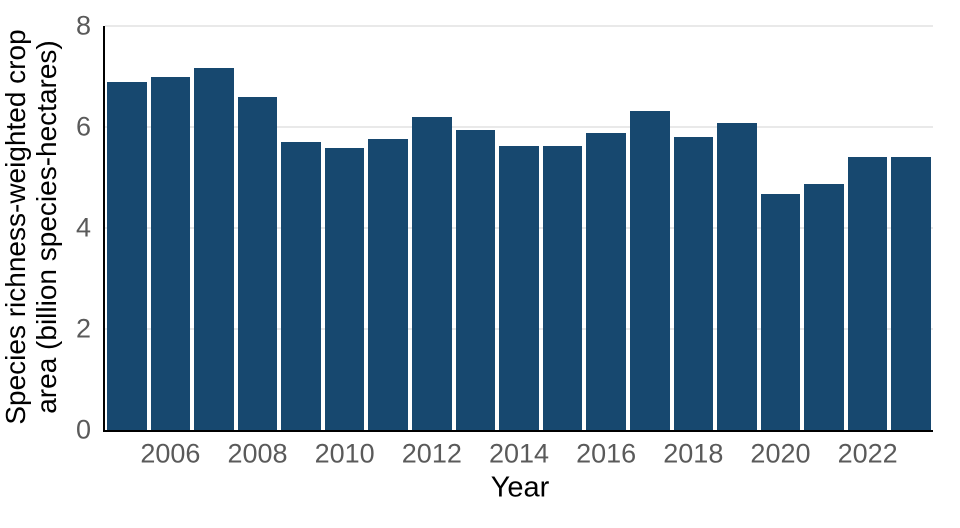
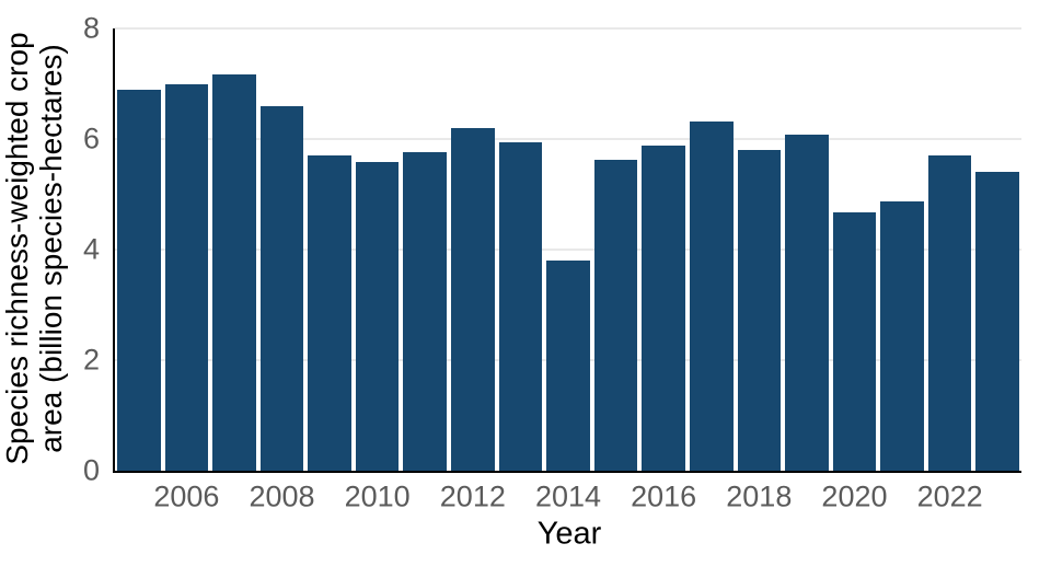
2014: 5.6 -> 3.8
2022: 5.4 -> 5.7
